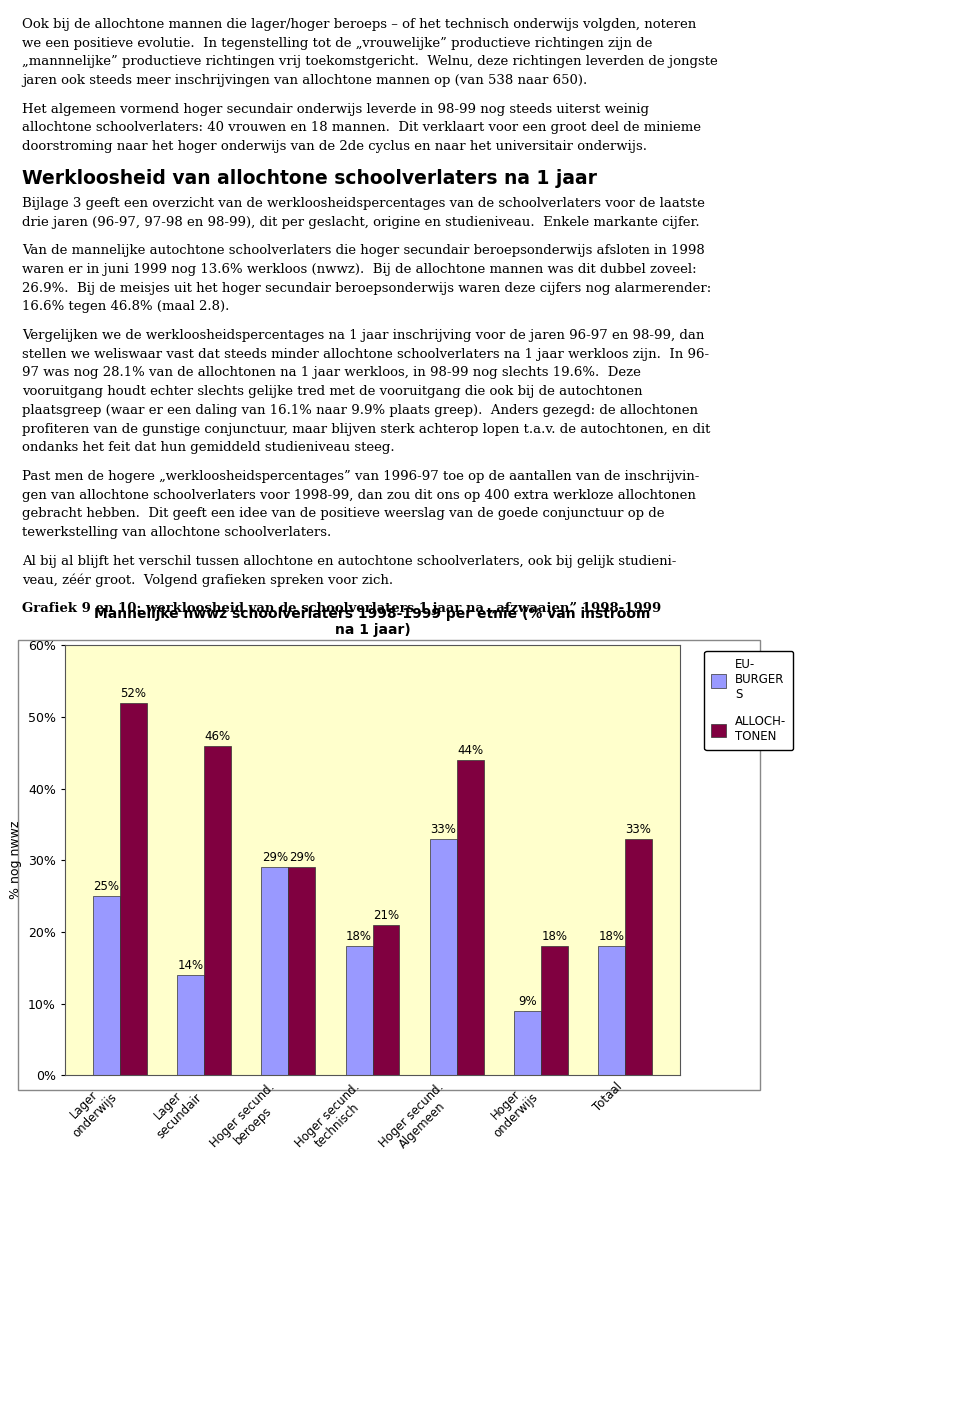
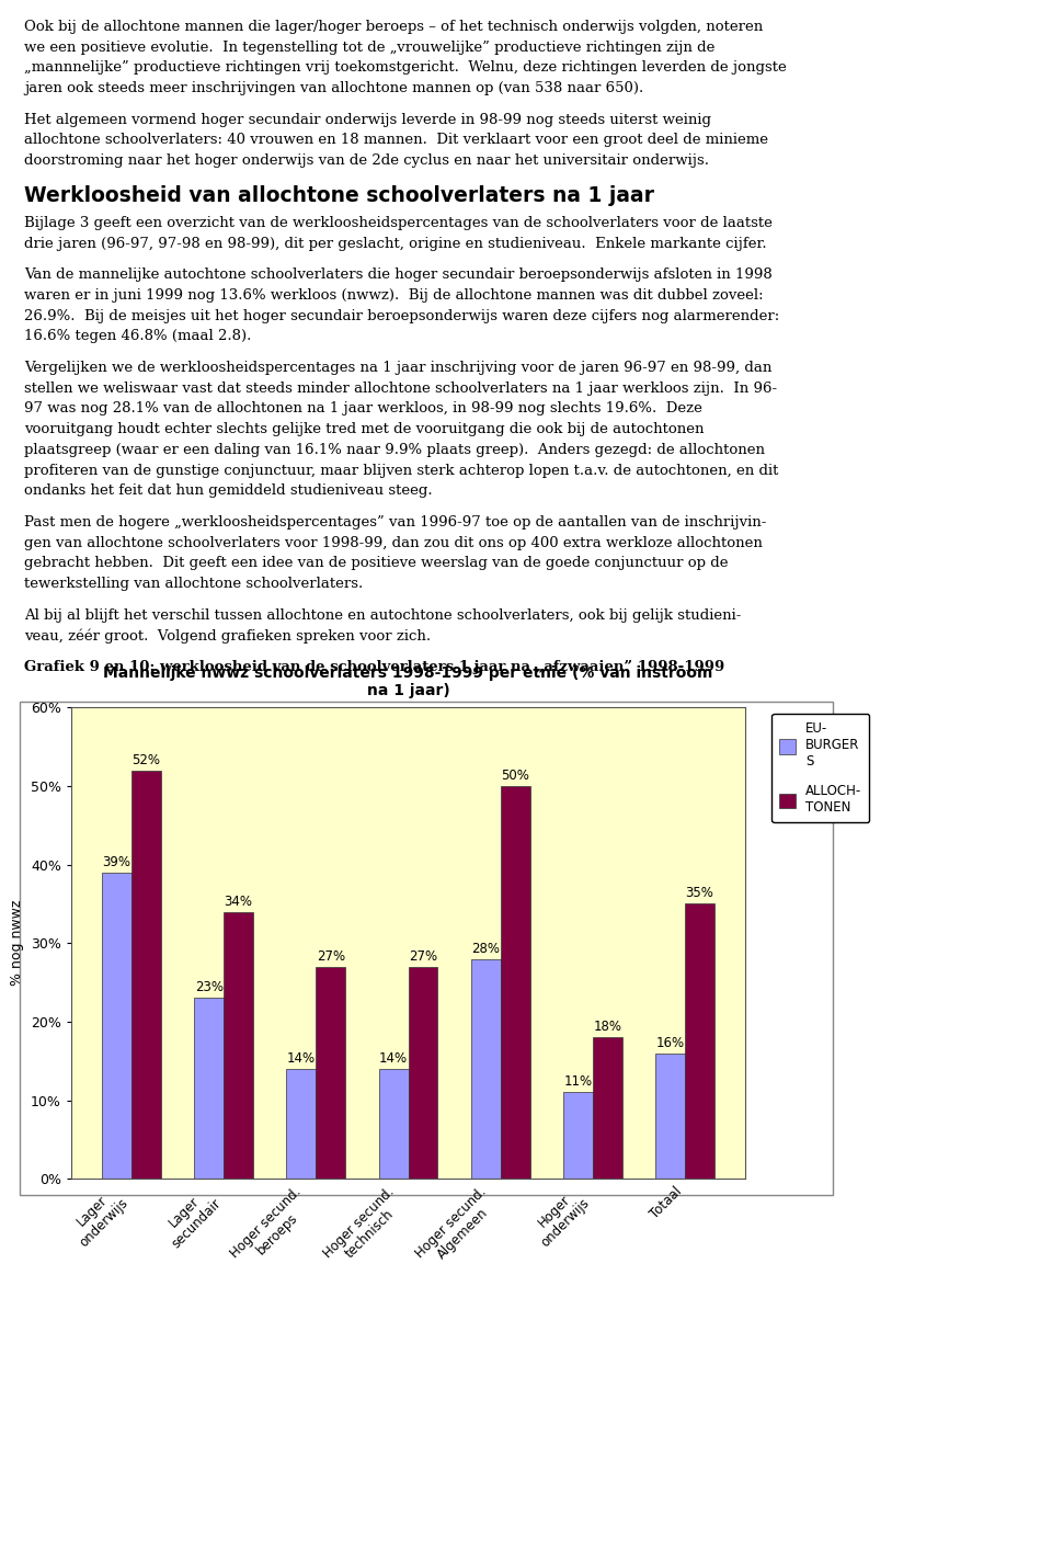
EU- BURGER S/Lager onderwijs: 25% -> 39%
EU- BURGER S/Lager secundair: 14% -> 23%
ALLOCH- TONEN/Lager secundair: 46% -> 34%
EU- BURGER S/Hoger secund. beroeps: 29% -> 14%
ALLOCH- TONEN/Hoger secund. beroeps: 29% -> 27%
EU- BURGER S/Hoger secund. technisch: 18% -> 14%
ALLOCH- TONEN/Hoger secund. technisch: 21% -> 27%
EU- BURGER S/Hoger secund. Algemeen: 33% -> 28%
ALLOCH- TONEN/Hoger secund. Algemeen: 44% -> 50%
EU- BURGER S/Hoger onderwijs: 9% -> 11%
EU- BURGER S/Totaal: 18% -> 16%
ALLOCH- TONEN/Totaal: 33% -> 35%
